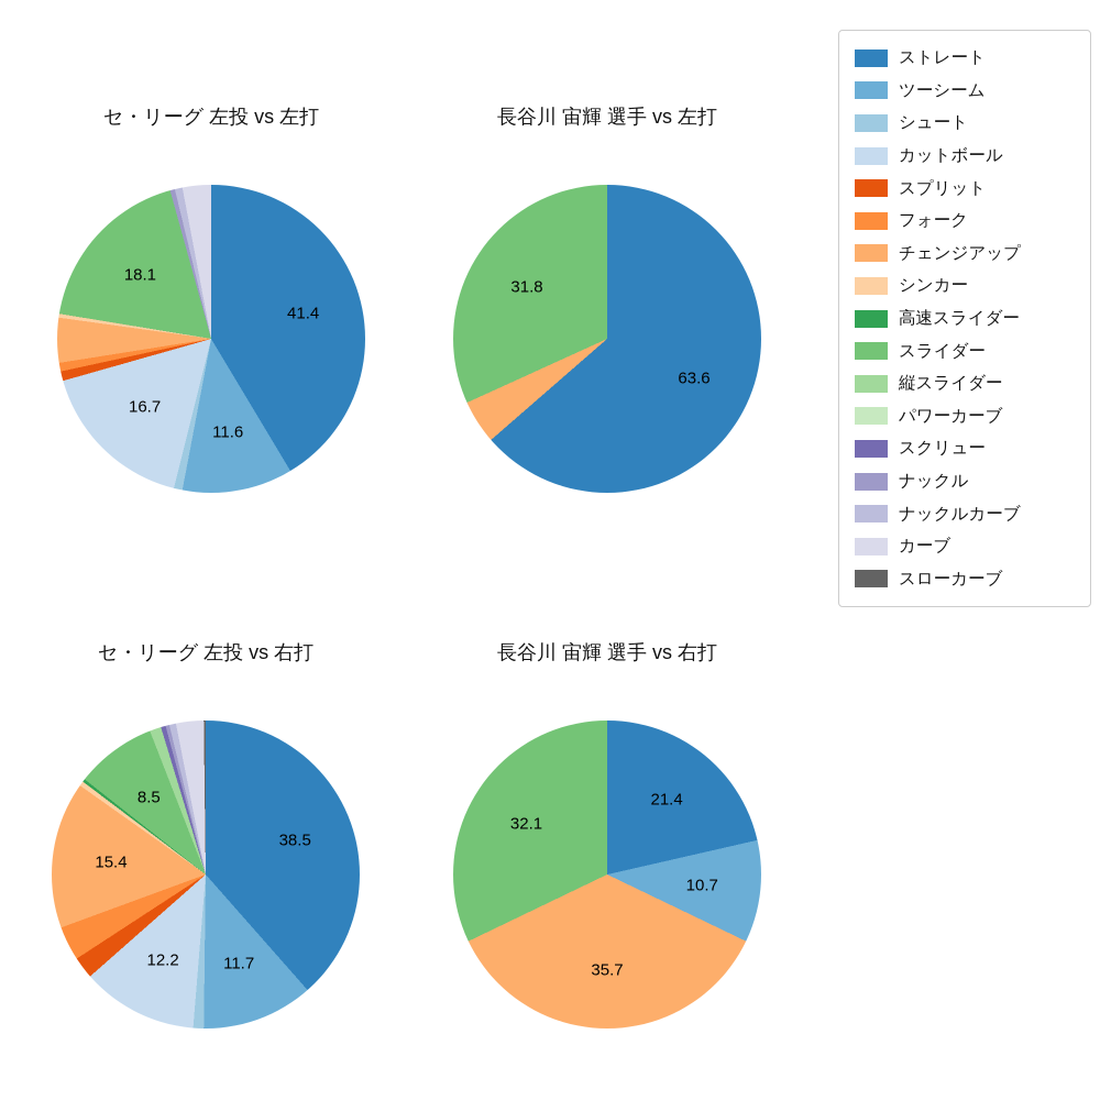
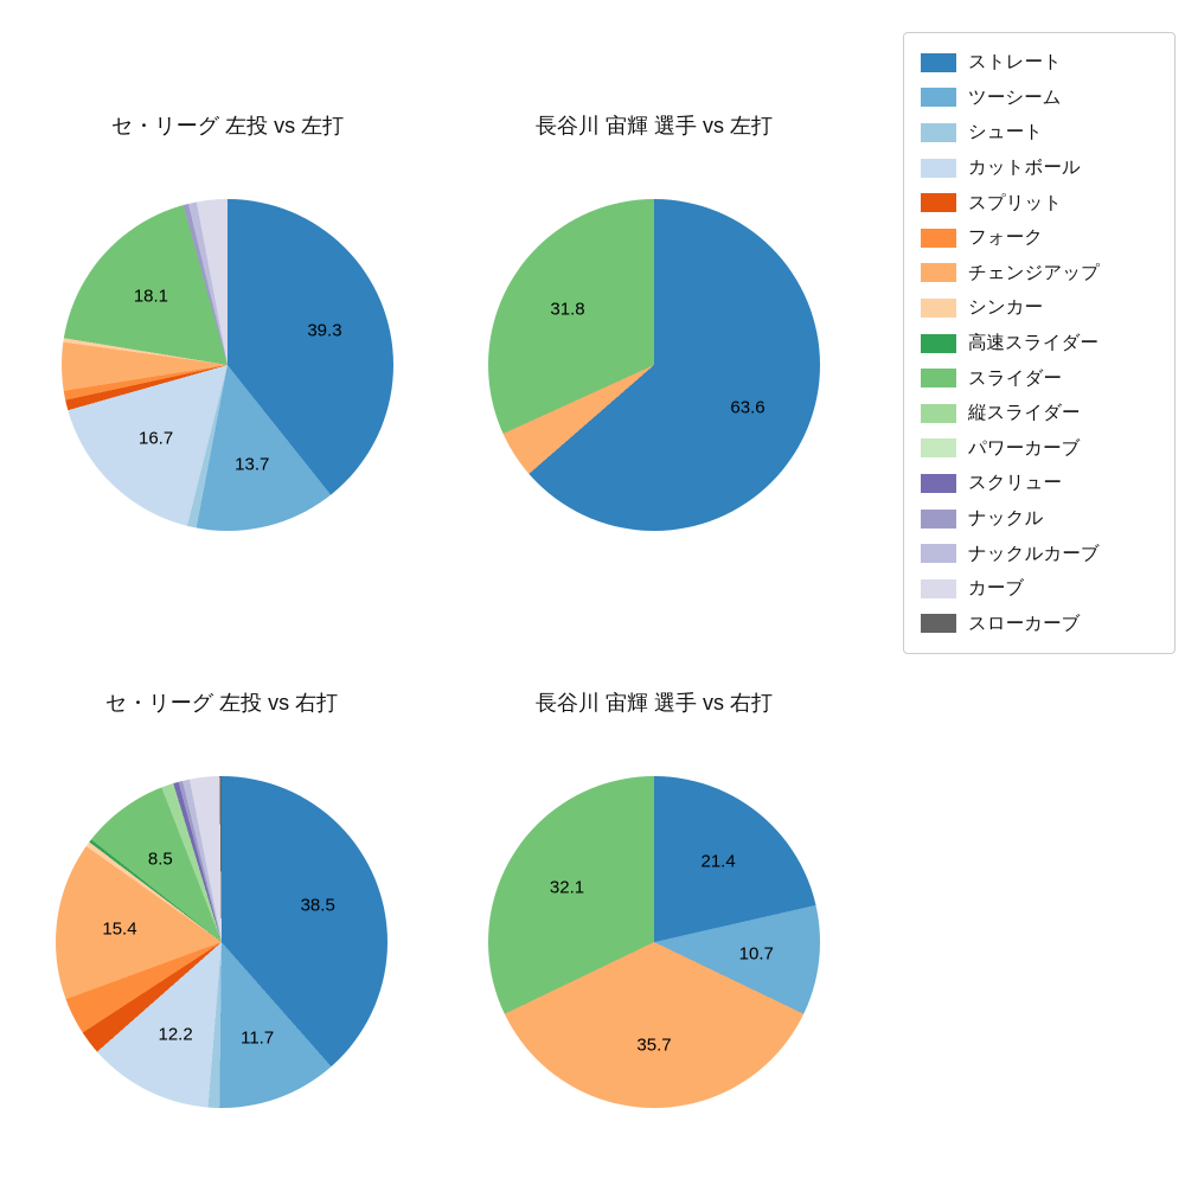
セ・リーグ 左投 vs 左打/ストレート: 41.4 -> 39.3
セ・リーグ 左投 vs 左打/ツーシーム: 11.6 -> 13.7
